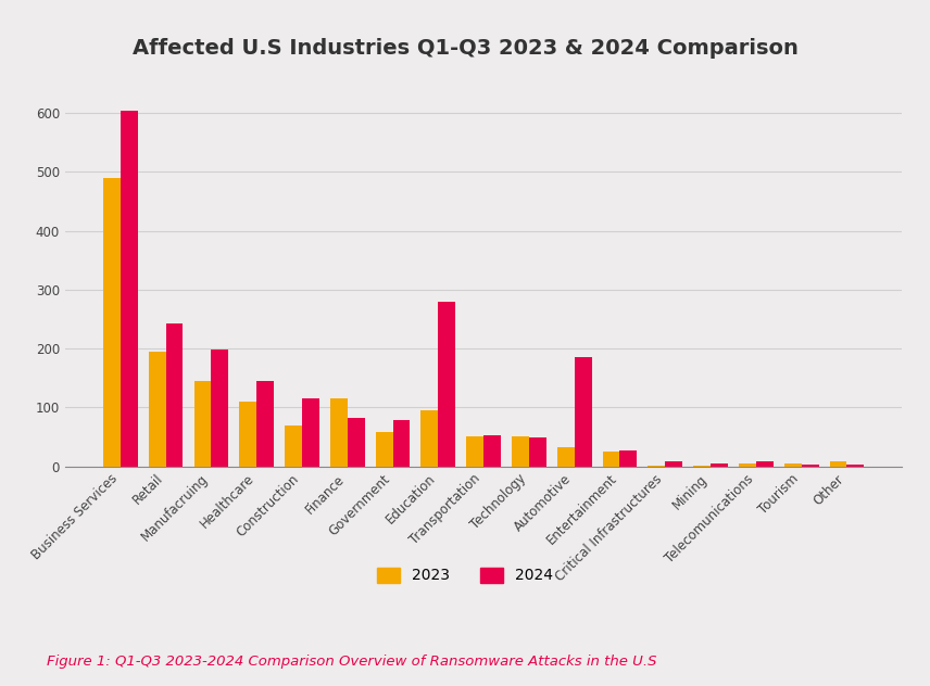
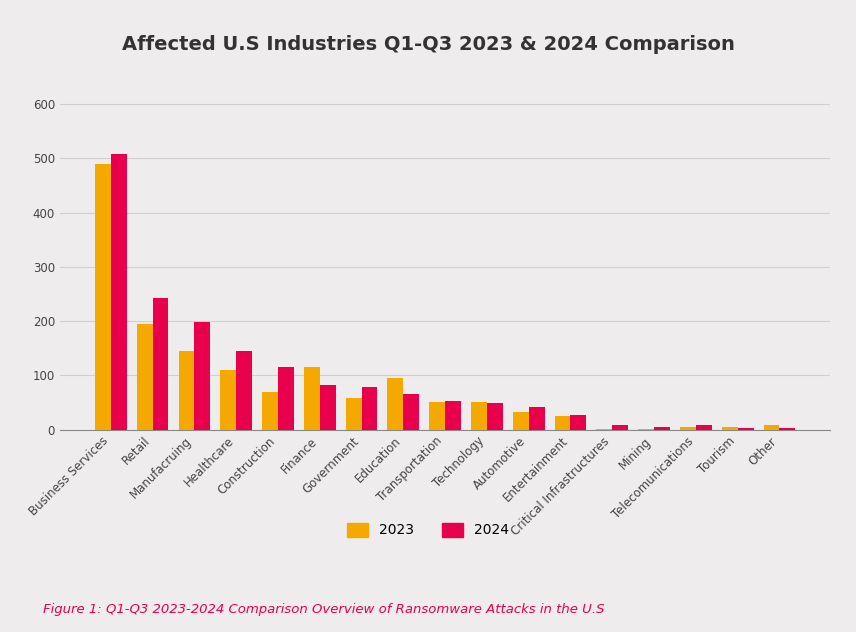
2024/Business Services: 604 -> 507
2024/Education: 280 -> 65
2024/Automotive: 186 -> 42
